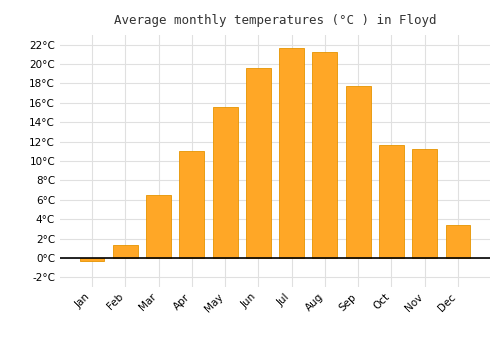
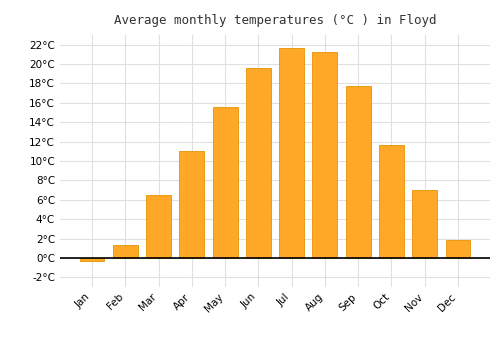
Nov: 11.2°C -> 7.0°C
Dec: 3.4°C -> 1.8°C
